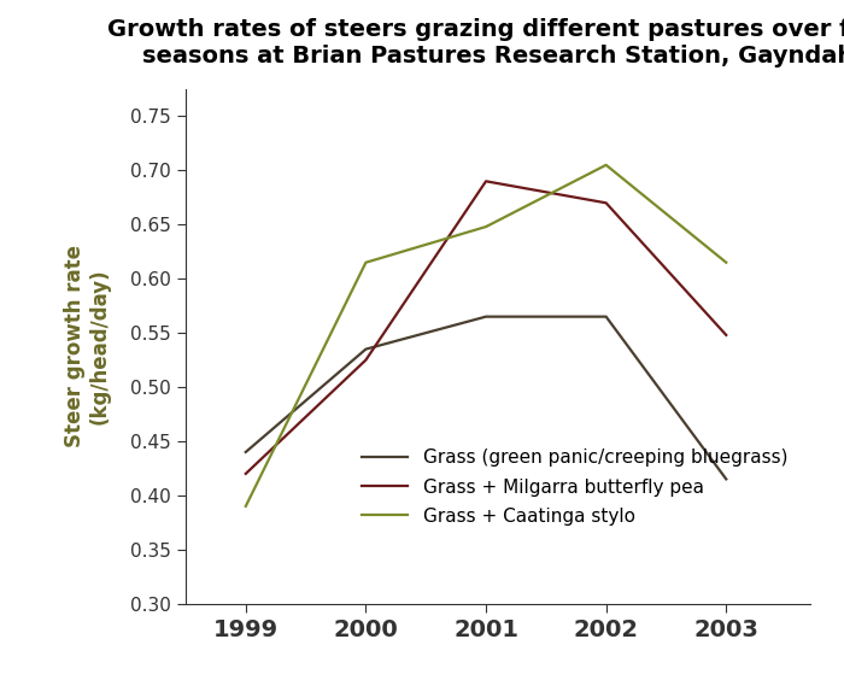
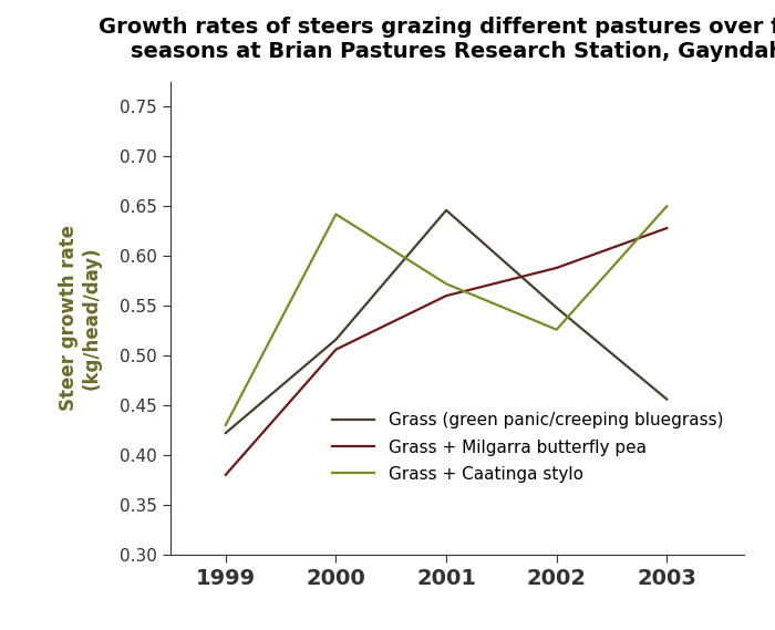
Grass (green panic/creeping bluegrass)/1999: 0.440 -> 0.422
Grass + Milgarra butterfly pea/1999: 0.420 -> 0.380
Grass + Caatinga stylo/1999: 0.390 -> 0.430
Grass (green panic/creeping bluegrass)/2000: 0.535 -> 0.516
Grass + Milgarra butterfly pea/2000: 0.525 -> 0.506
Grass + Caatinga stylo/2000: 0.615 -> 0.642
Grass (green panic/creeping bluegrass)/2001: 0.565 -> 0.646
Grass + Milgarra butterfly pea/2001: 0.690 -> 0.560
Grass + Caatinga stylo/2001: 0.648 -> 0.572
Grass (green panic/creeping bluegrass)/2002: 0.565 -> 0.548
Grass + Milgarra butterfly pea/2002: 0.670 -> 0.588
Grass + Caatinga stylo/2002: 0.705 -> 0.526
Grass (green panic/creeping bluegrass)/2003: 0.415 -> 0.456
Grass + Milgarra butterfly pea/2003: 0.548 -> 0.628
Grass + Caatinga stylo/2003: 0.615 -> 0.650
